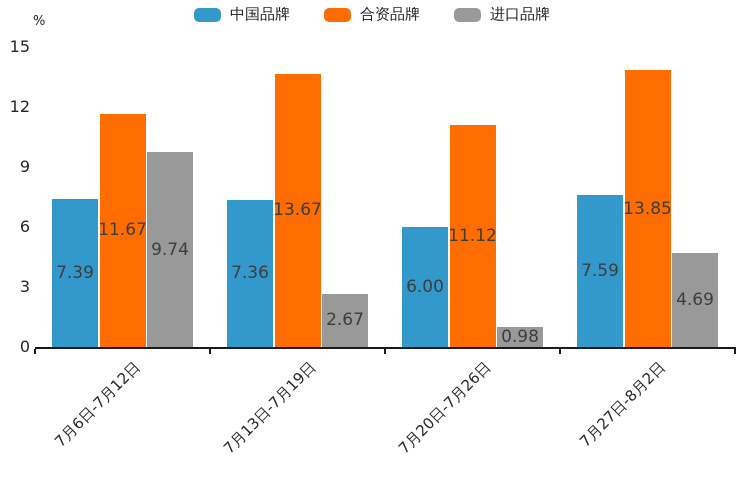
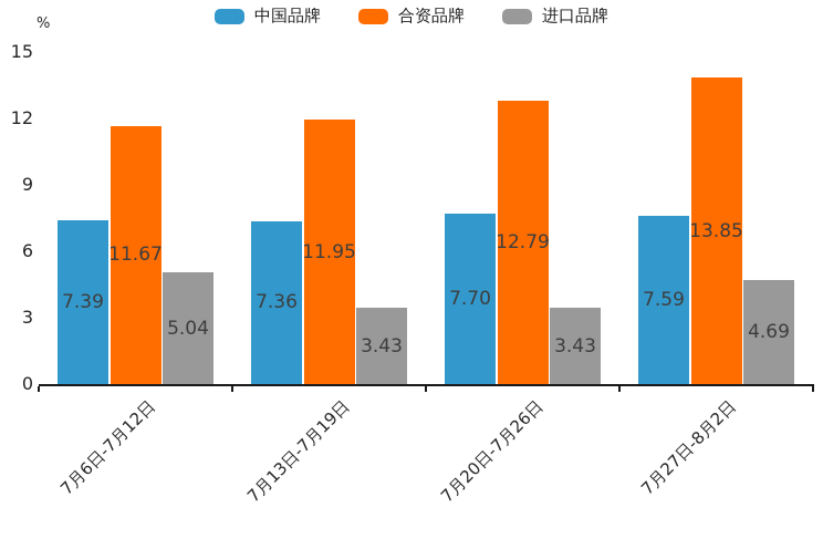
进口品牌/7月6日-7月12日: 9.74 -> 5.04
合资品牌/7月13日-7月19日: 13.67 -> 11.95
进口品牌/7月13日-7月19日: 2.67 -> 3.43
中国品牌/7月20日-7月26日: 6.00 -> 7.70
合资品牌/7月20日-7月26日: 11.12 -> 12.79
进口品牌/7月20日-7月26日: 0.98 -> 3.43
